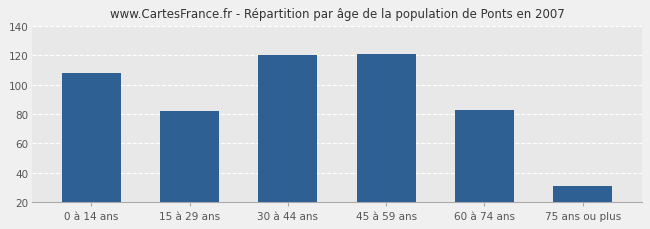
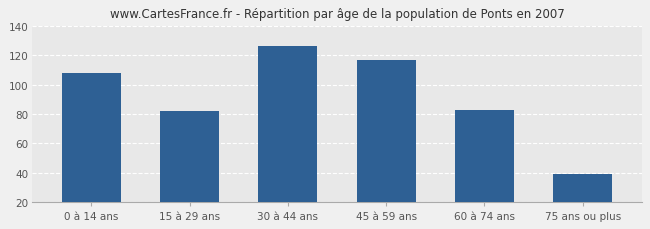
30 à 44 ans: 120 -> 126
45 à 59 ans: 121 -> 117
75 ans ou plus: 31 -> 39
